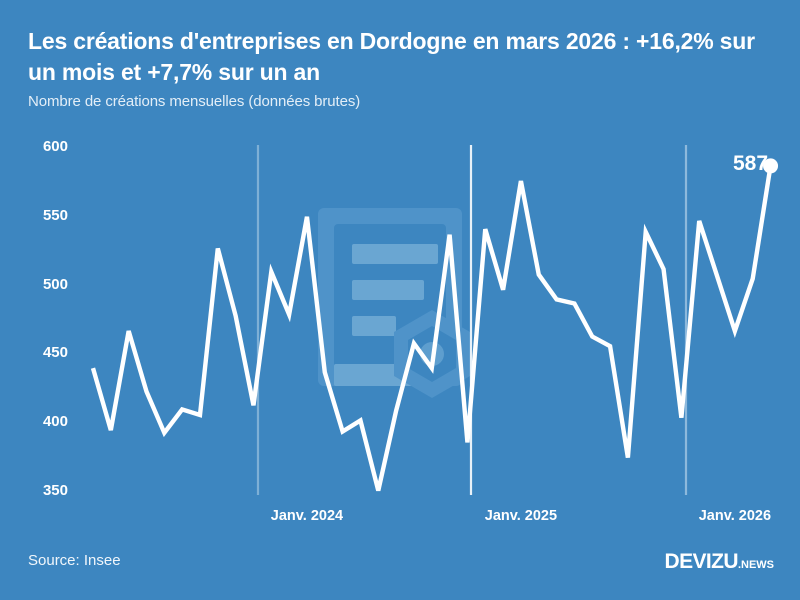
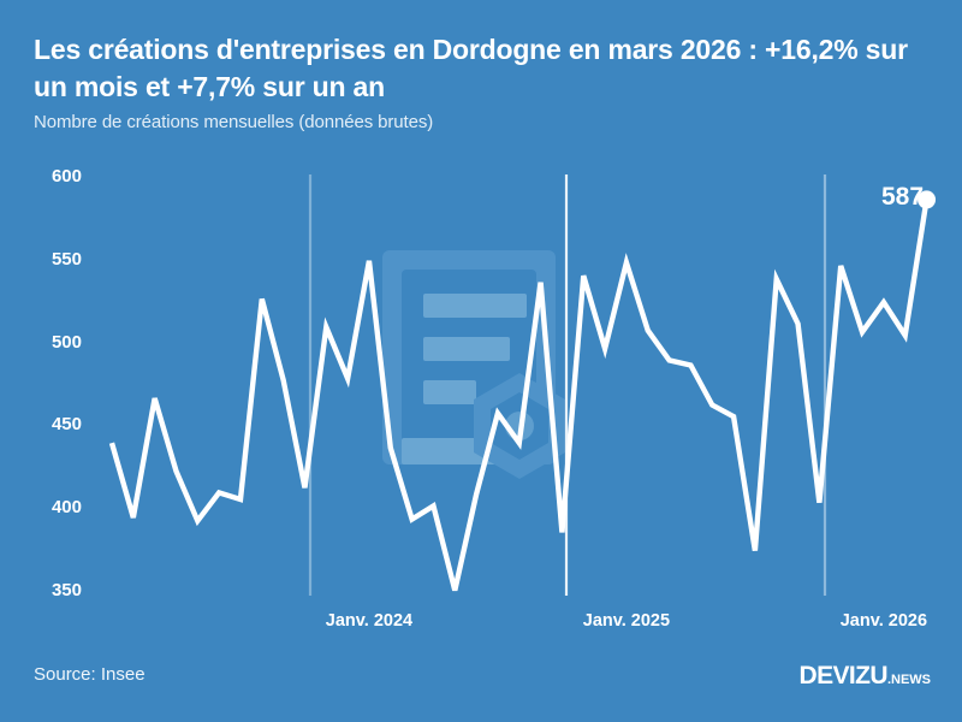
Janv. 2025: 576 -> 549
Janv. 2026: 467 -> 525
